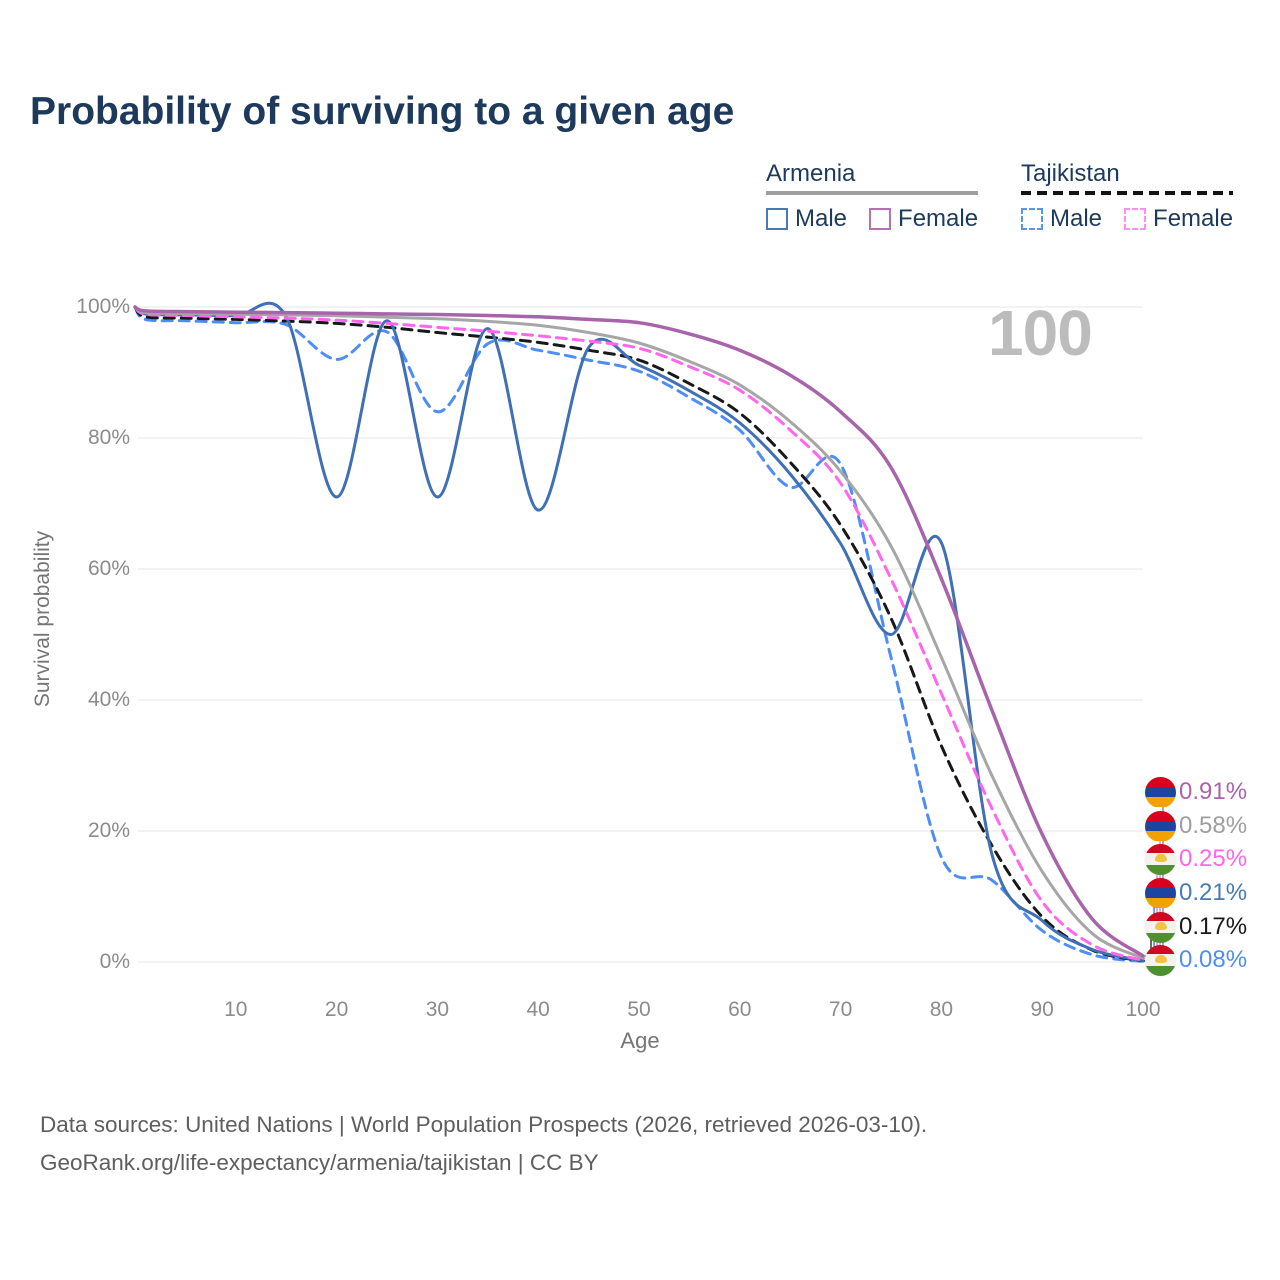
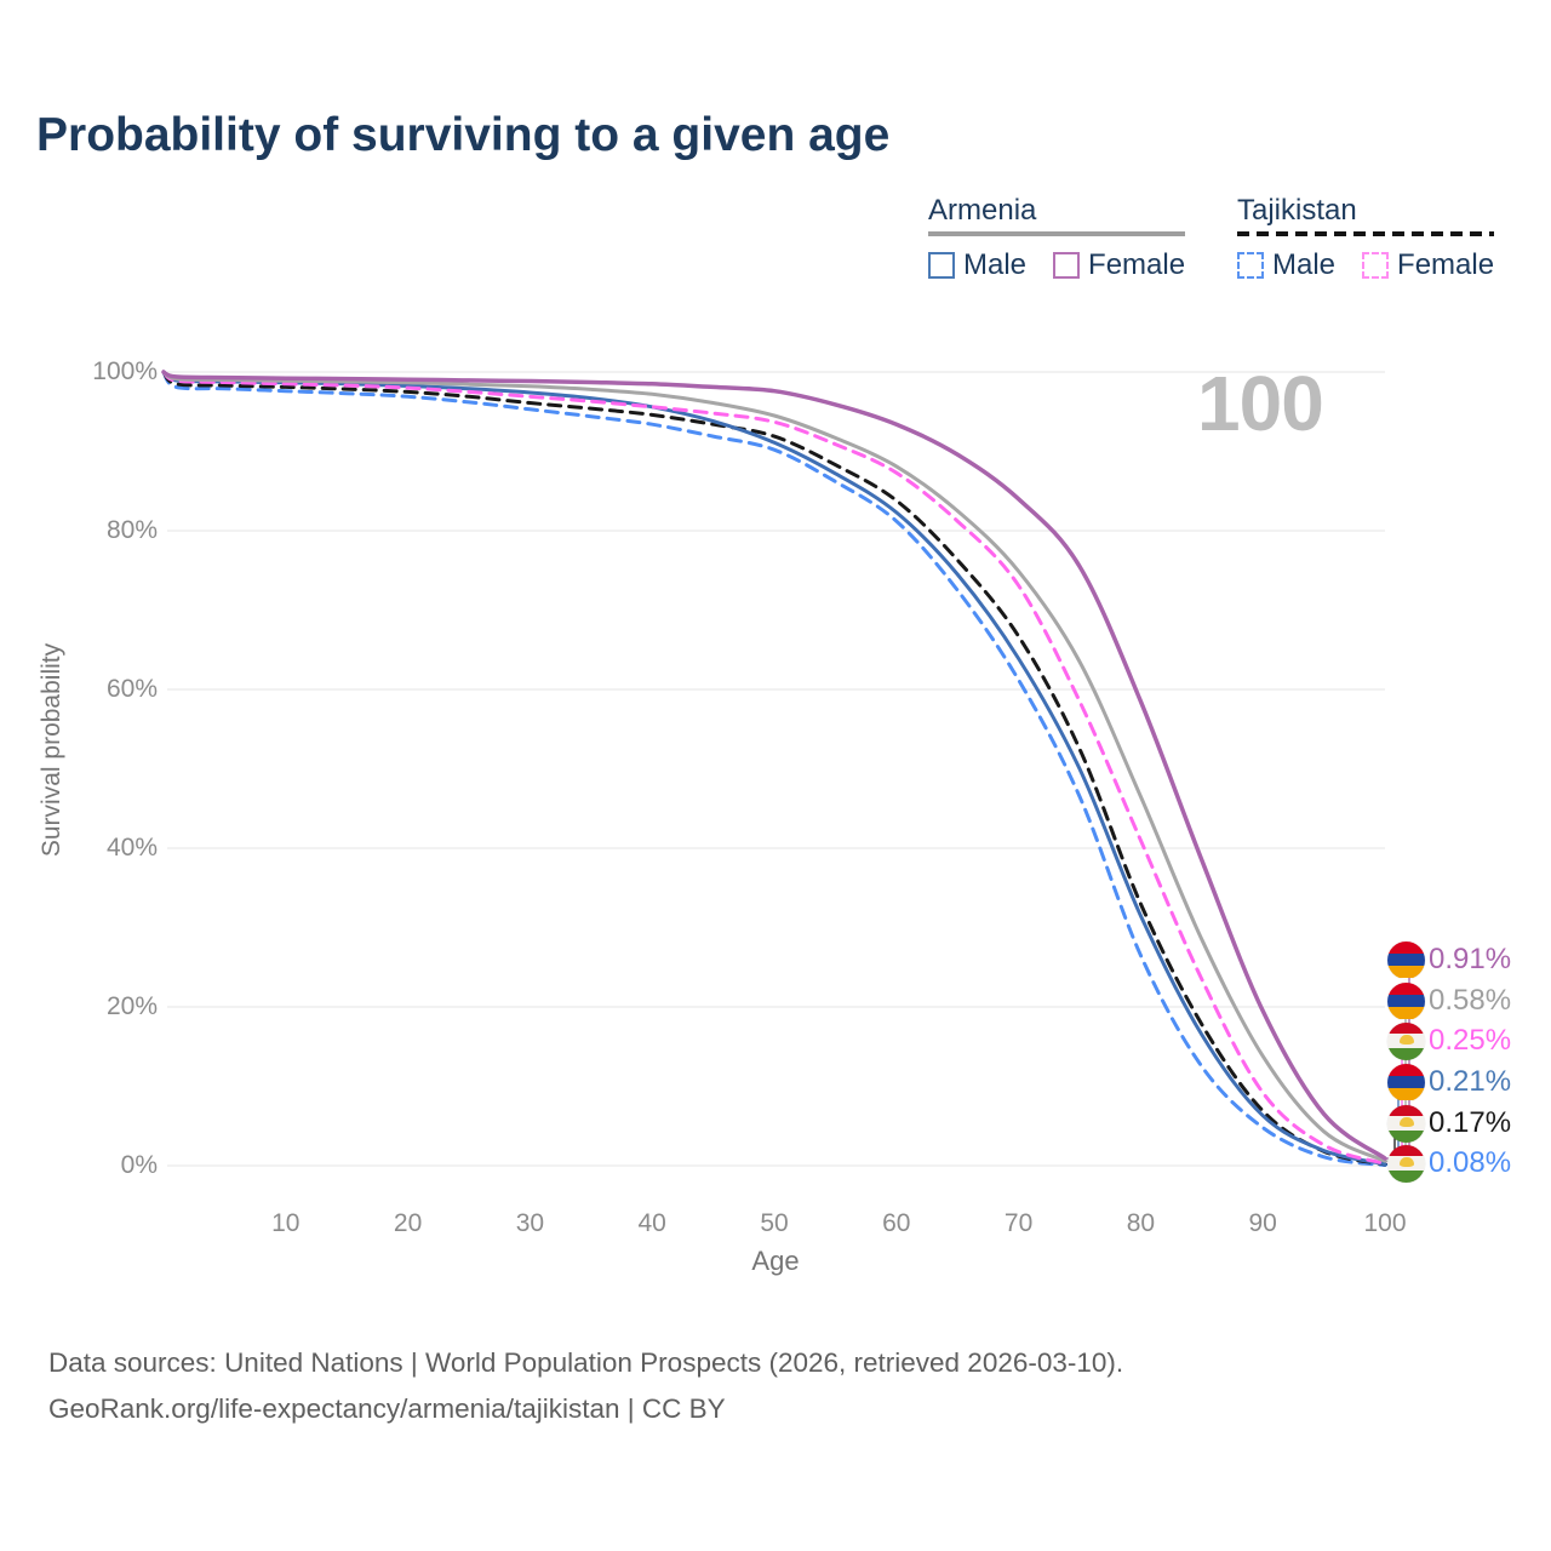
Armenia Male/20: 71% -> 98%
Tajikistan Male/20: 92% -> 97%
Armenia Male/30: 71% -> 97%
Tajikistan Male/30: 84% -> 95%
Armenia Male/40: 69% -> 96%
Tajikistan Male/70: 76% -> 61%
Armenia Male/80: 64% -> 32%
Tajikistan Male/80: 16% -> 26%
